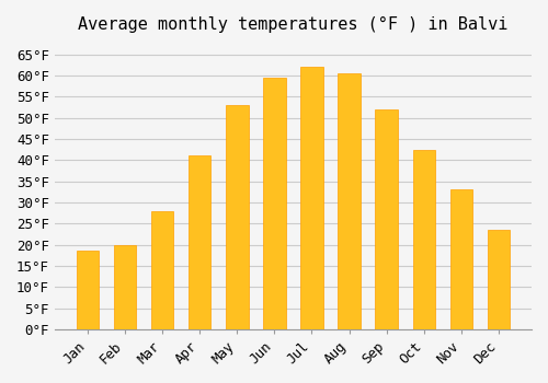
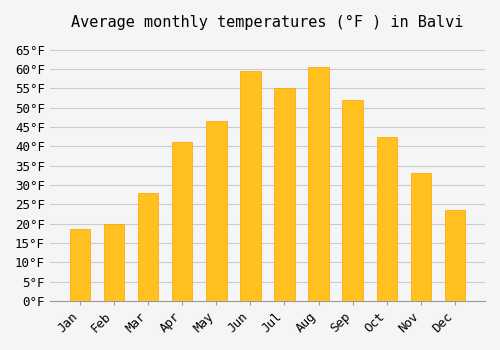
May: 53.0°F -> 46.5°F
Jul: 62.0°F -> 55.0°F
